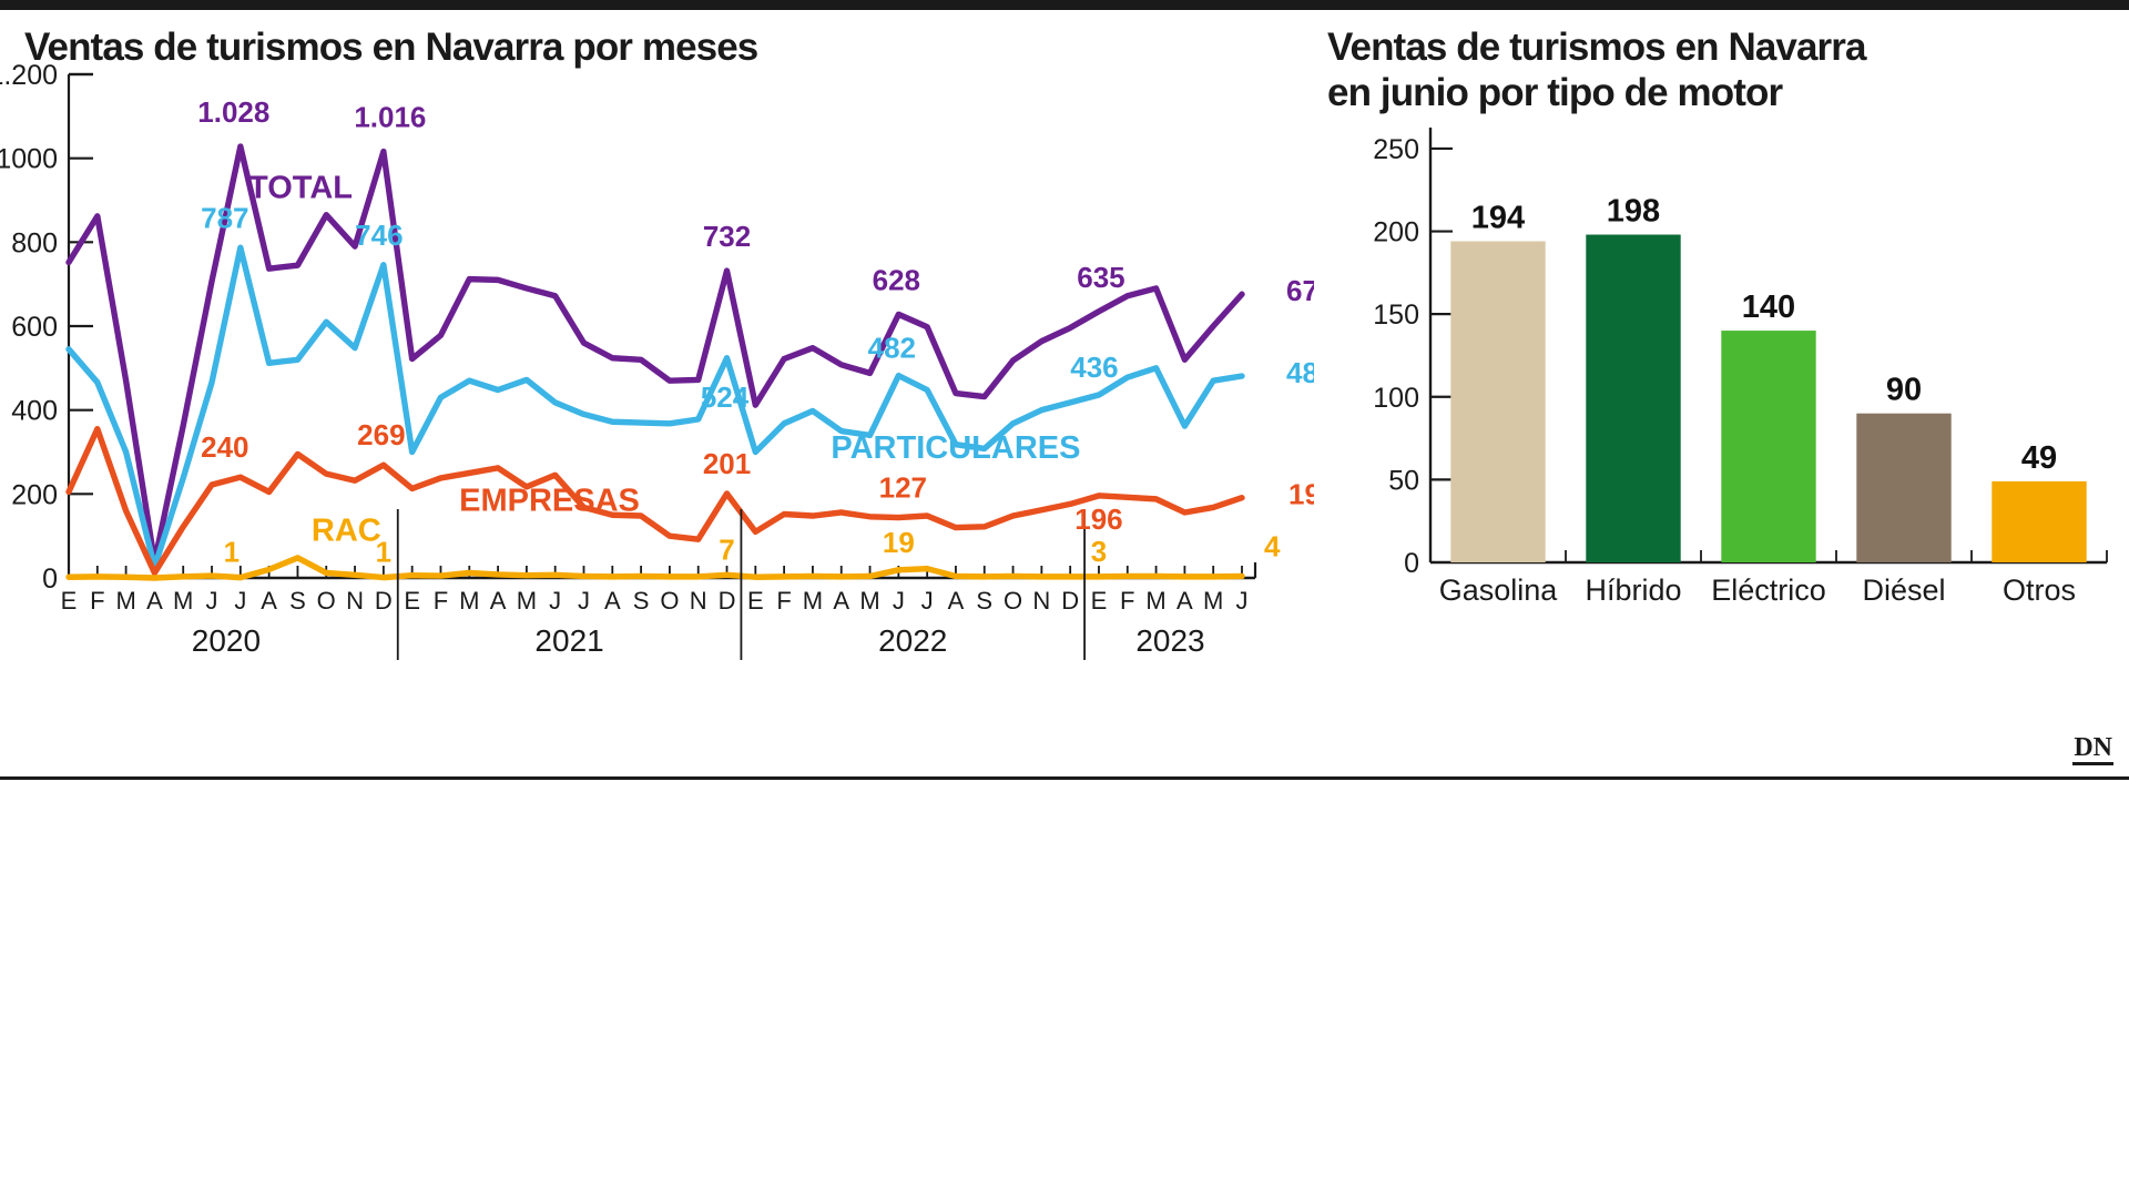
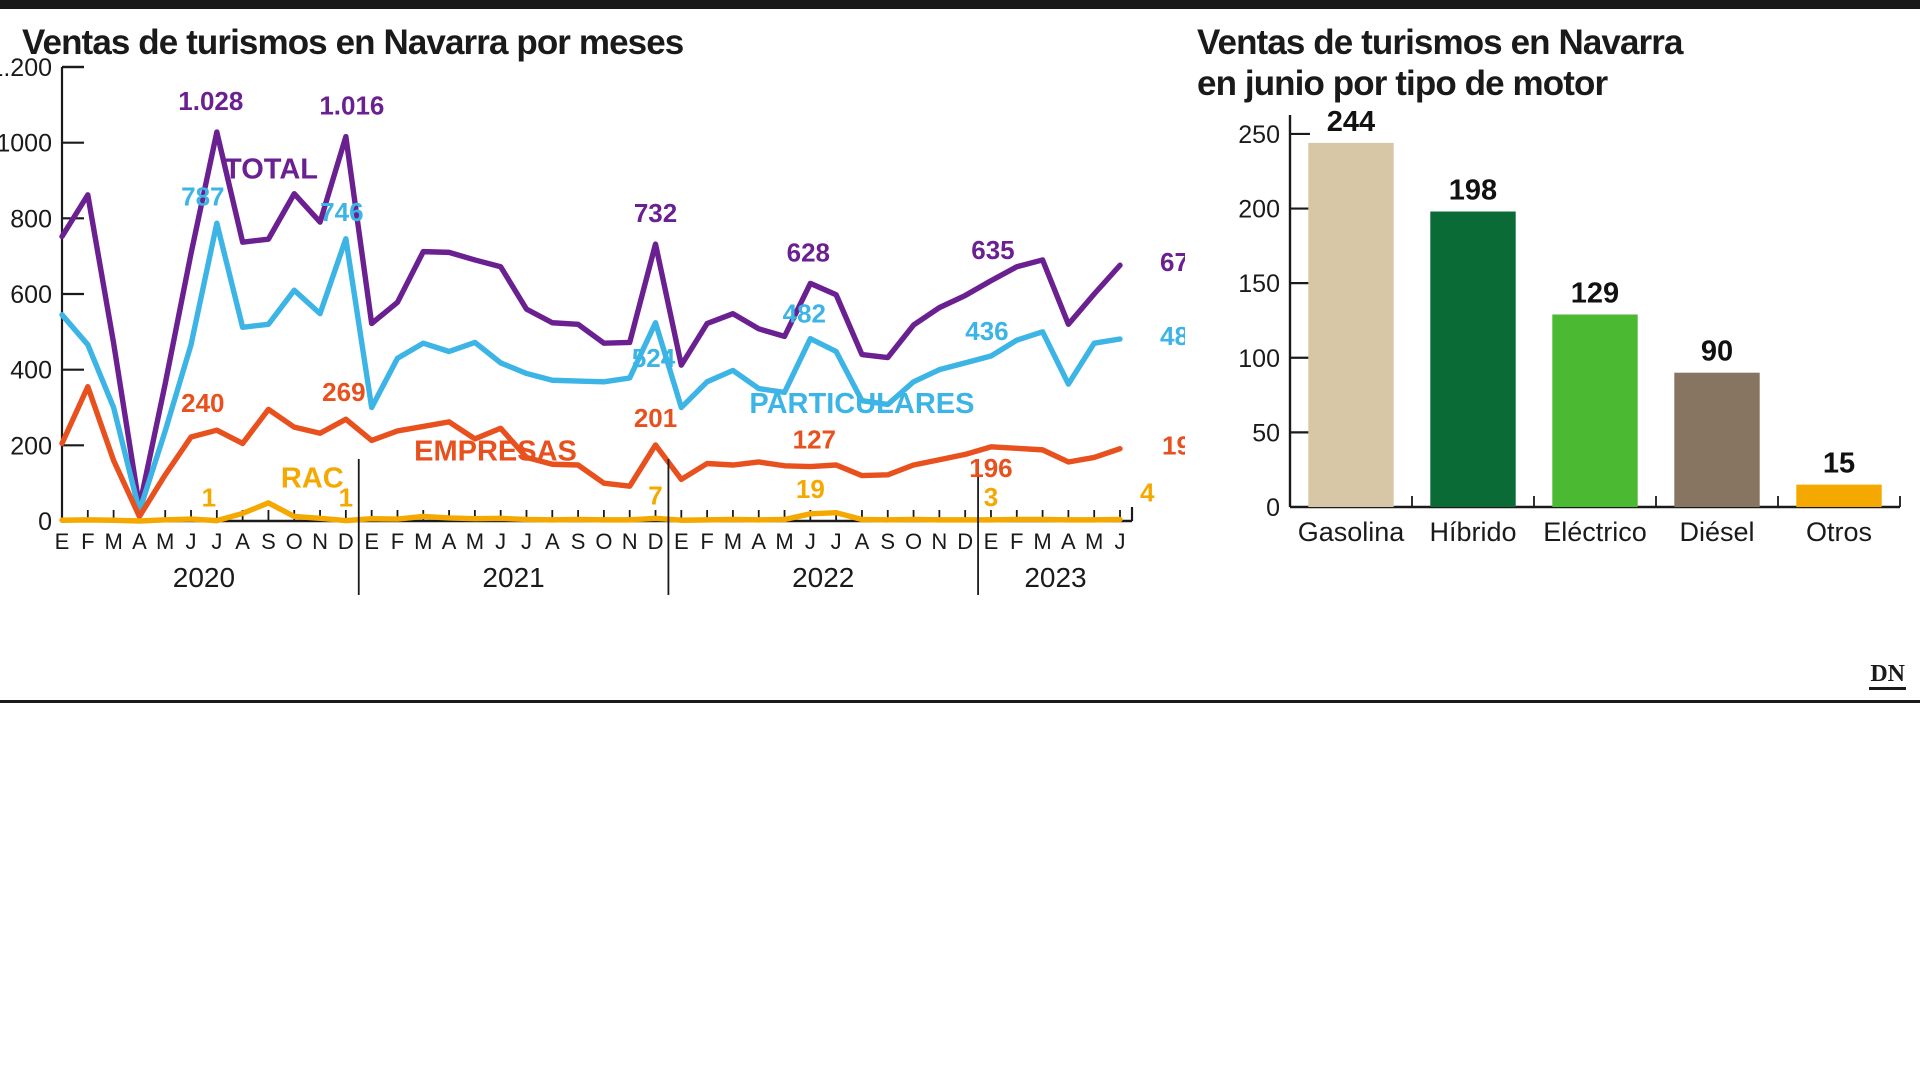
Ventas de turismos en Navarra en junio por tipo de motor/Gasolina: 194 -> 244
Ventas de turismos en Navarra en junio por tipo de motor/Eléctrico: 140 -> 129
Ventas de turismos en Navarra en junio por tipo de motor/Otros: 49 -> 15
